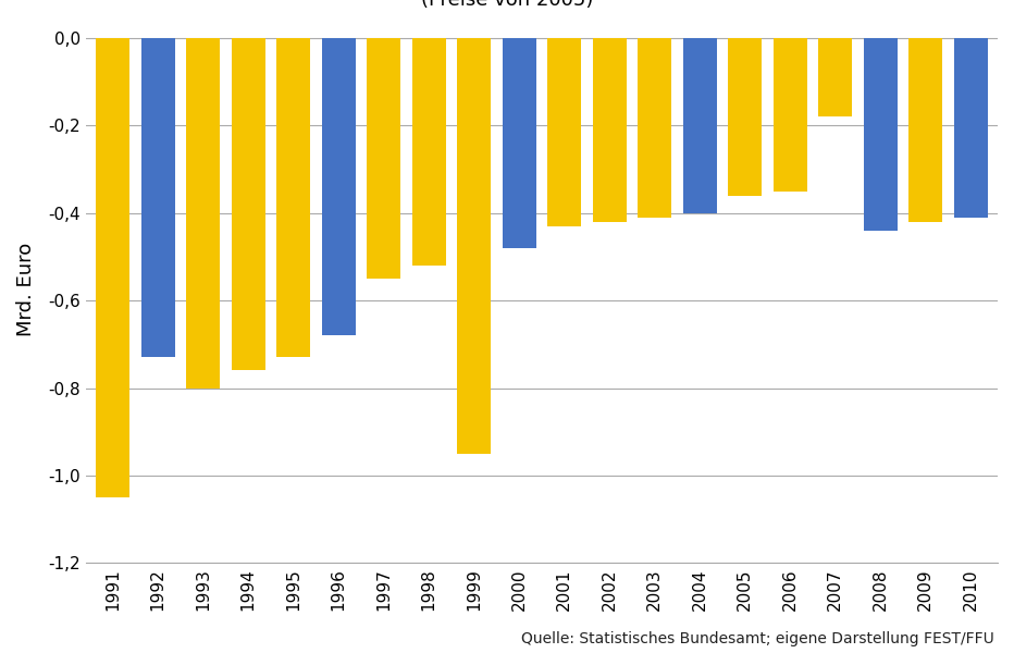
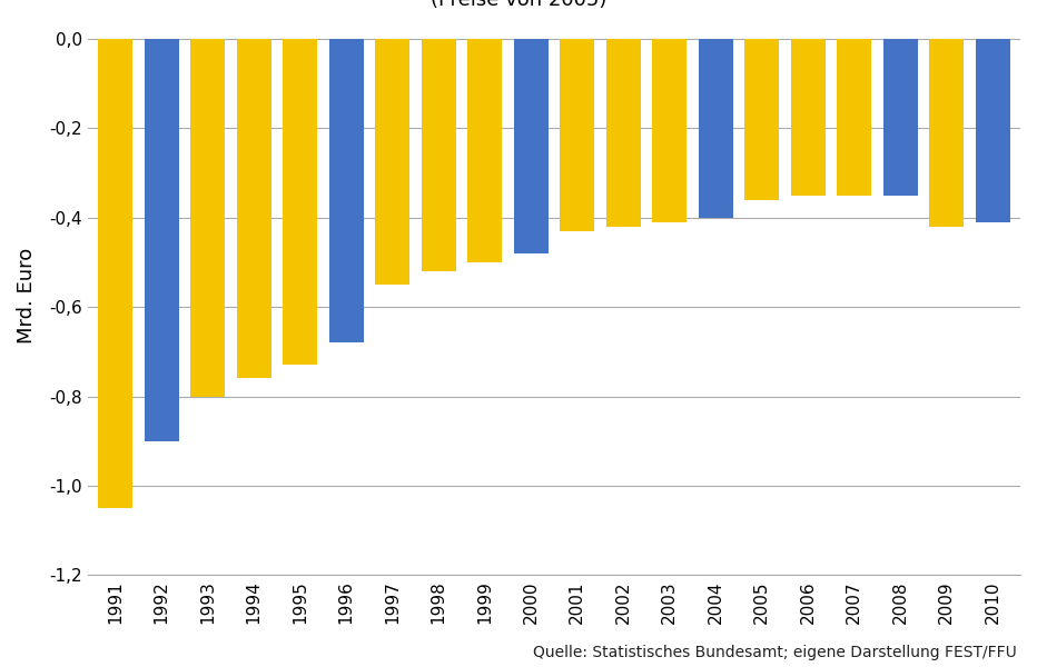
1992: -0,73 -> -0,90
1999: -0,95 -> -0,50
2007: -0,18 -> -0,35
2008: -0,44 -> -0,35
